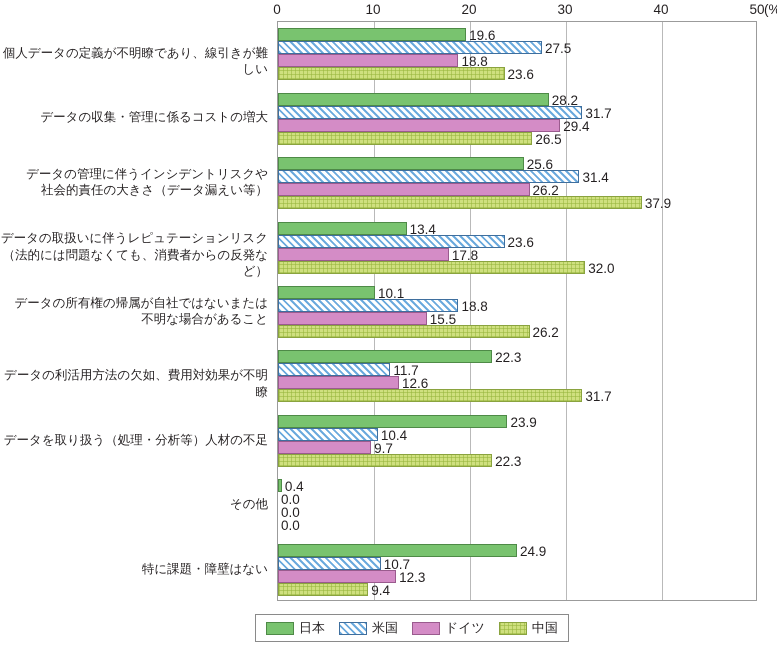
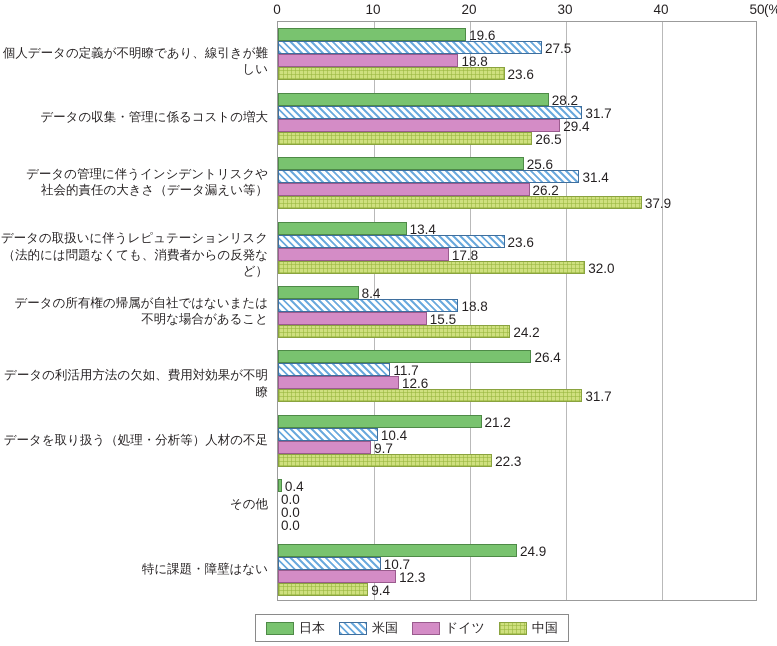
日本/データの所有権の帰属が自社ではないまたは 不明な場合があること: 10.1 -> 8.4
中国/データの所有権の帰属が自社ではないまたは 不明な場合があること: 26.2 -> 24.2
日本/データの利活用方法の欠如、費用対効果が不明瞭: 22.3 -> 26.4
日本/データを取り扱う（処理・分析等）人材の不足: 23.9 -> 21.2
